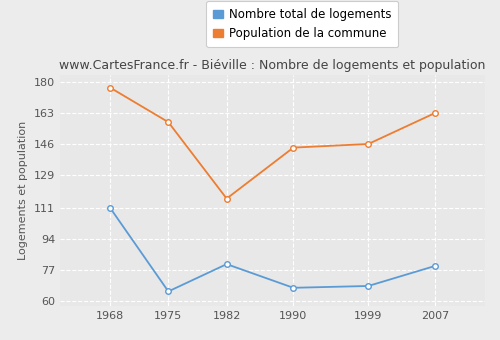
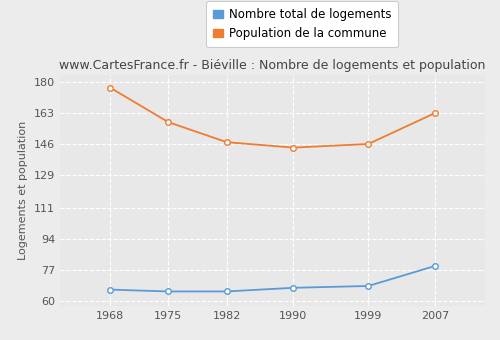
Nombre total de logements/1968: 111 -> 66
Nombre total de logements/1982: 80 -> 65
Population de la commune/1982: 116 -> 147
